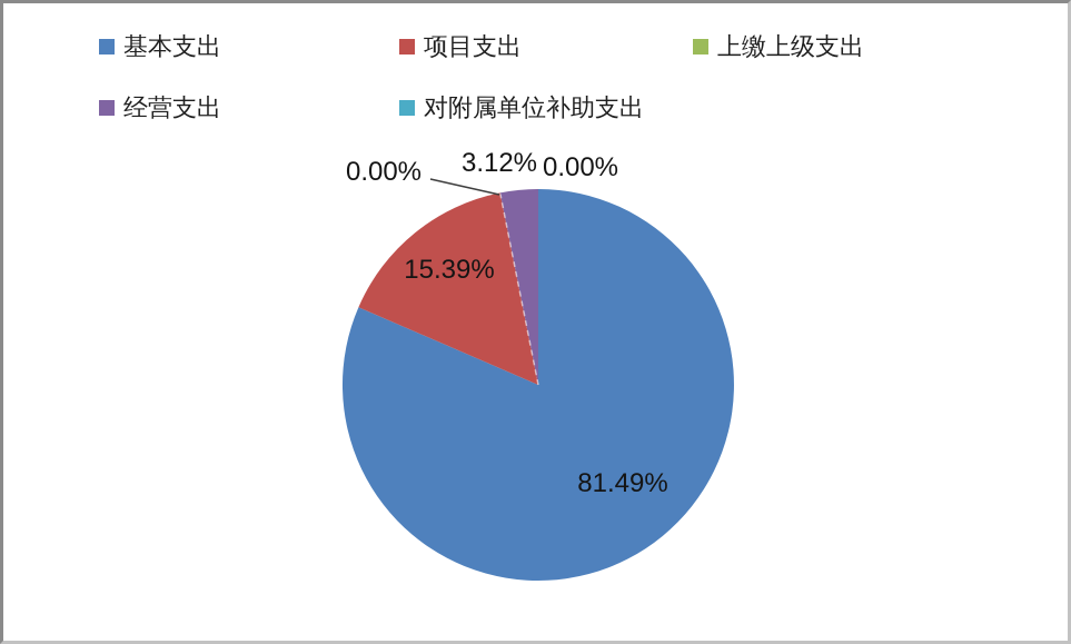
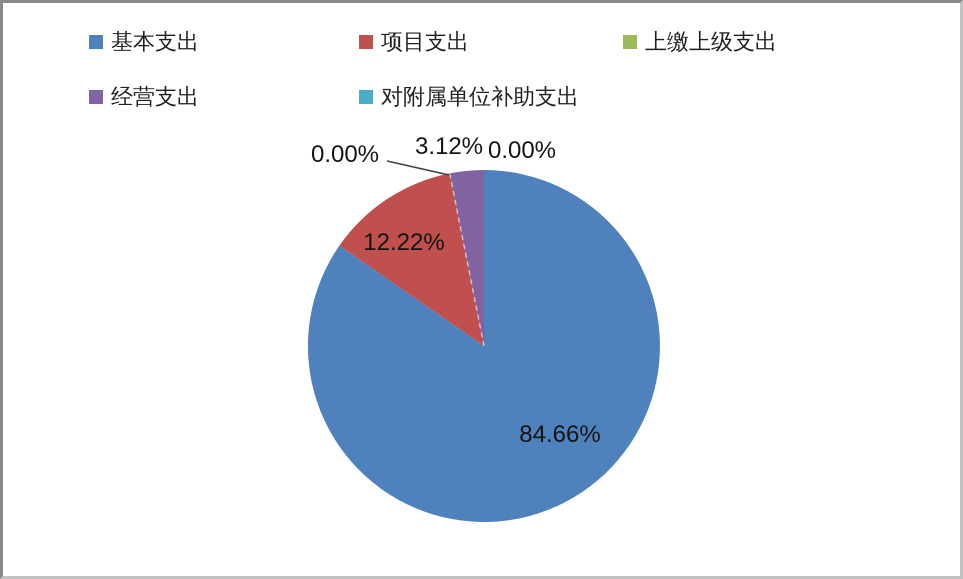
基本支出: 81.49% -> 84.66%
项目支出: 15.39% -> 12.22%
